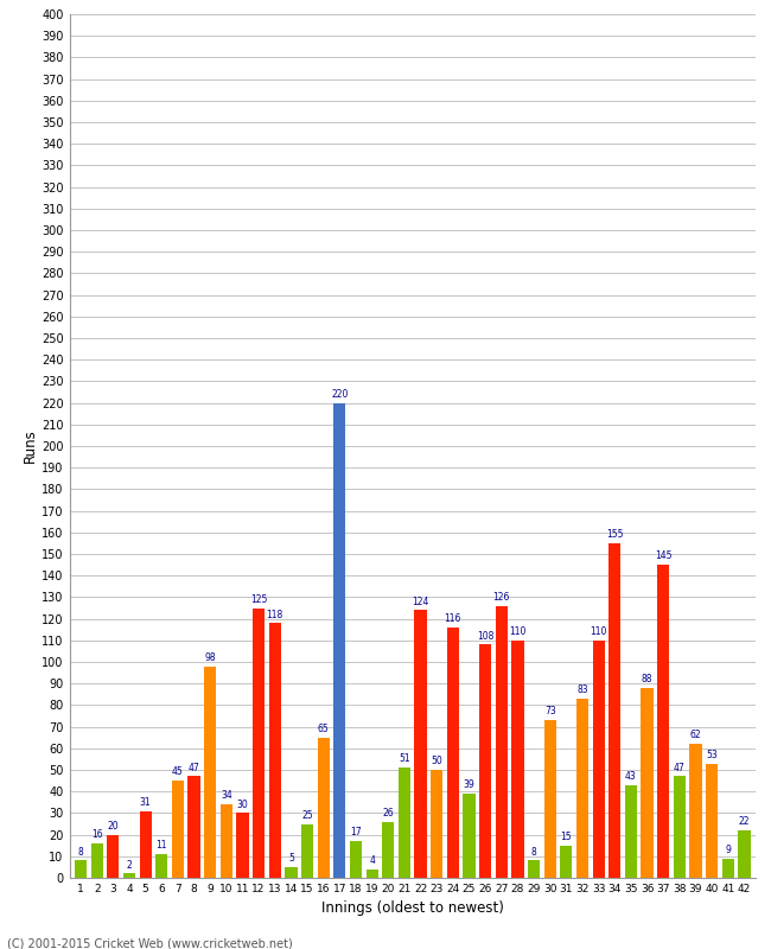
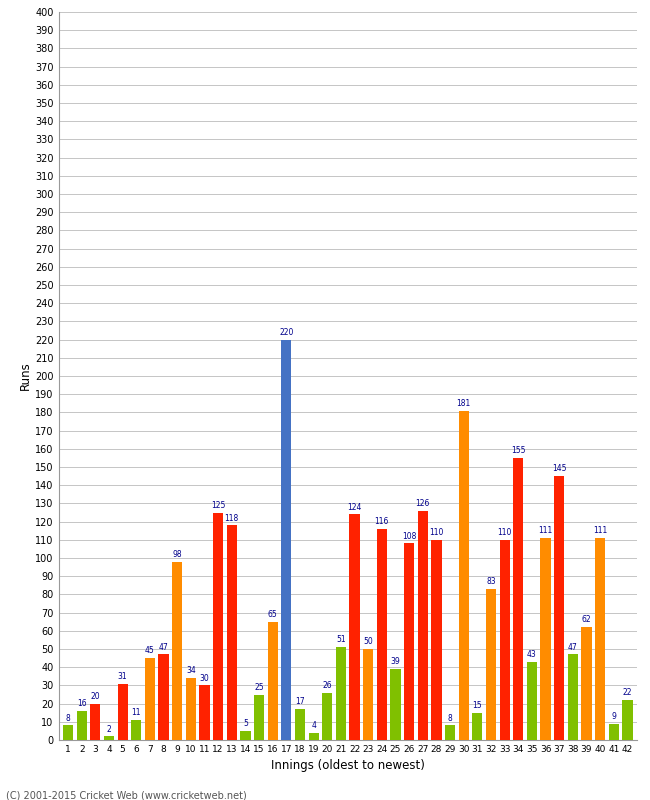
30: 73 -> 181
36: 88 -> 111
40: 53 -> 111
